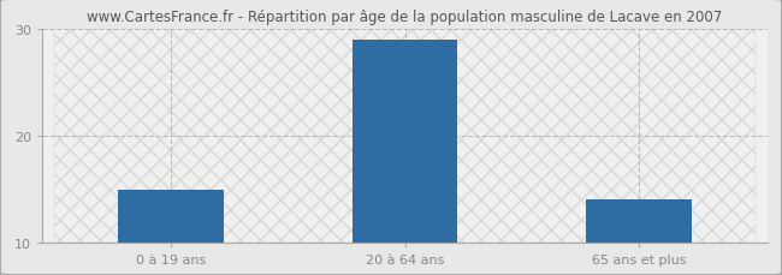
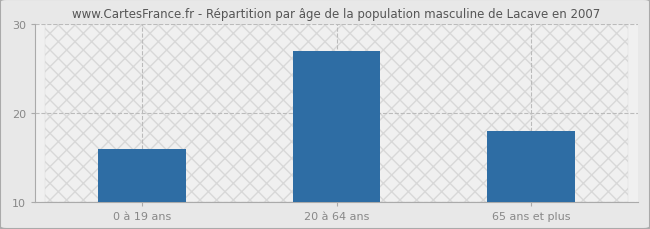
0 à 19 ans: 15 -> 16
20 à 64 ans: 29 -> 27
65 ans et plus: 14 -> 18
